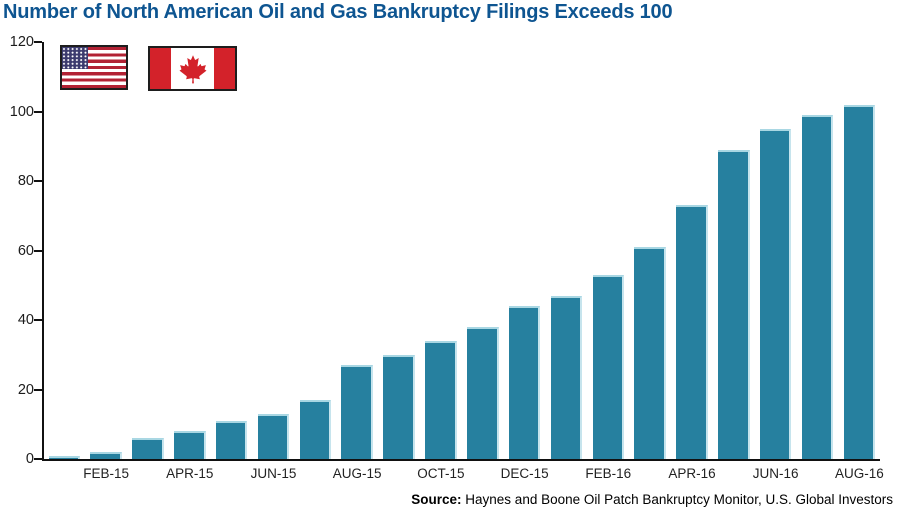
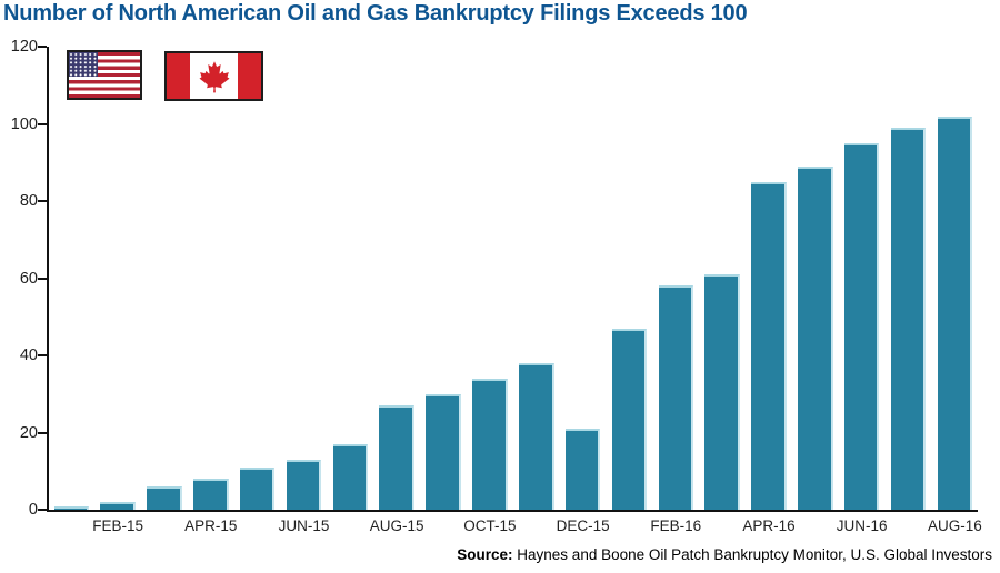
DEC-15: 44 -> 21
FEB-16: 53 -> 58
APR-16: 73 -> 85
